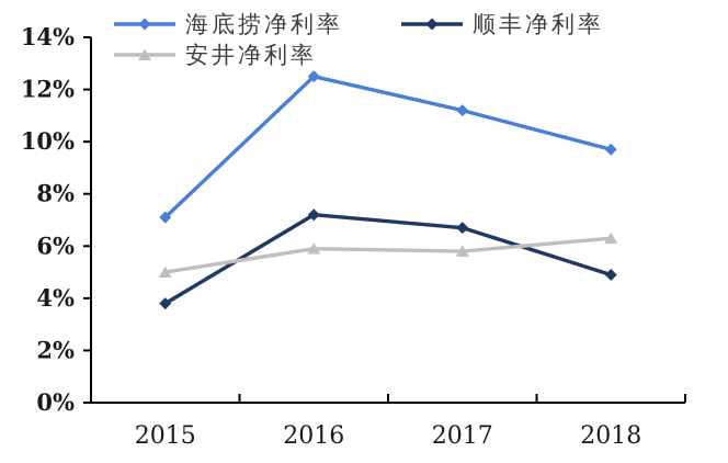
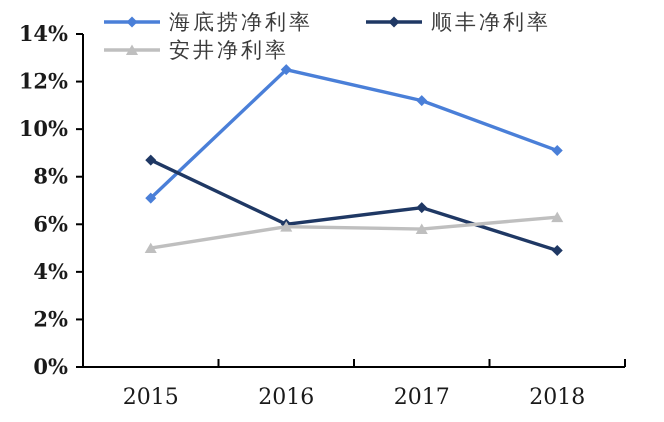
顺丰净利率/2015: 3.8% -> 8.7%
顺丰净利率/2016: 7.2% -> 6.0%
海底捞净利率/2018: 9.7% -> 9.1%
